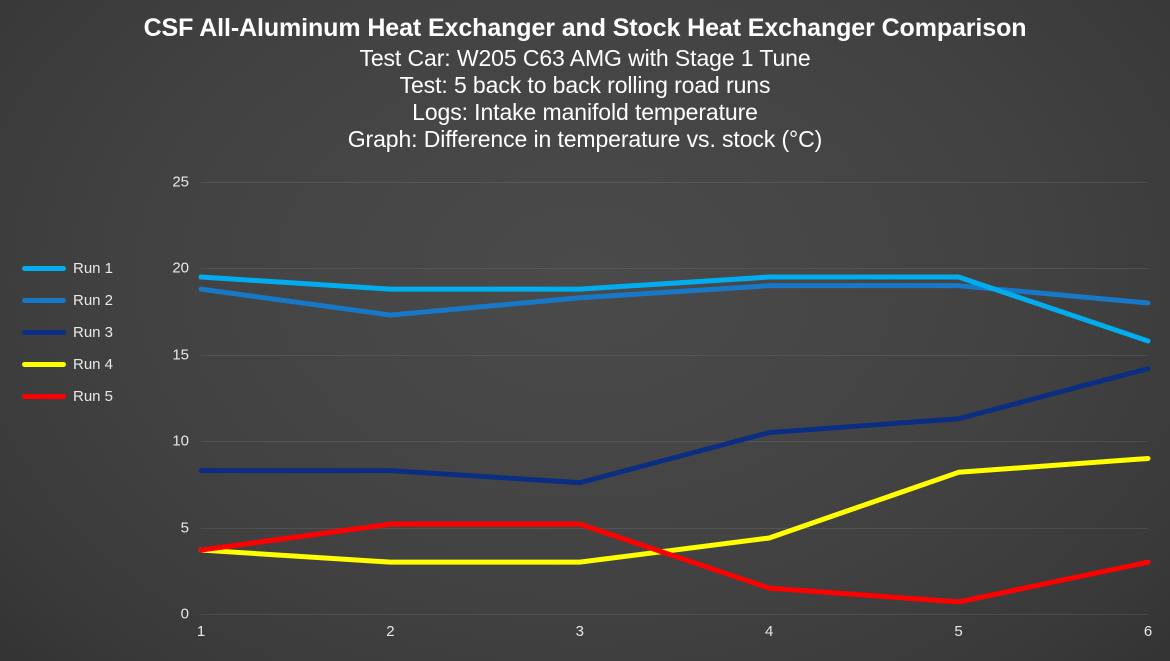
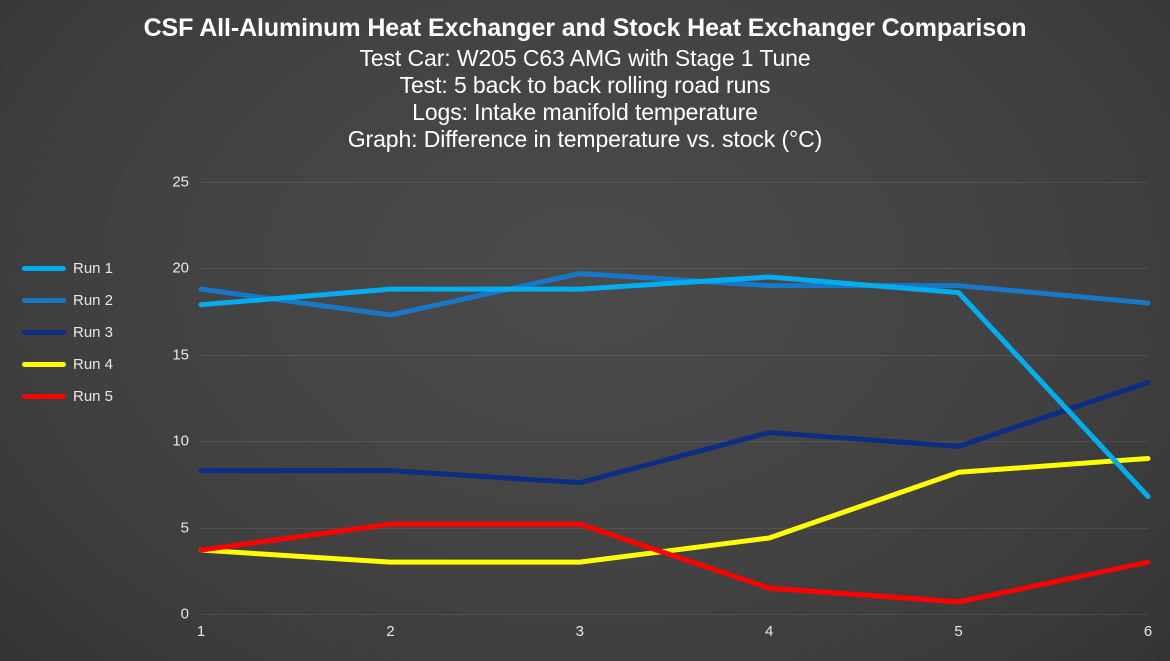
Run 1/1: 19.5 -> 17.9
Run 2/3: 18.3 -> 19.7
Run 1/5: 19.5 -> 18.6
Run 3/5: 11.3 -> 9.7
Run 1/6: 15.8 -> 6.8
Run 3/6: 14.2 -> 13.4
